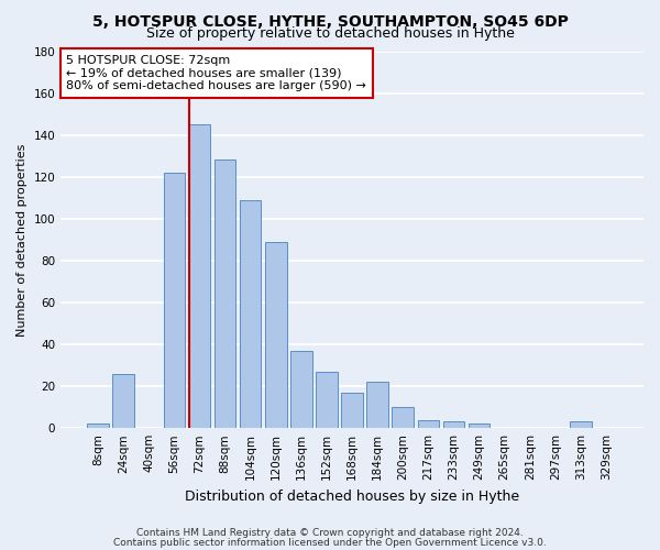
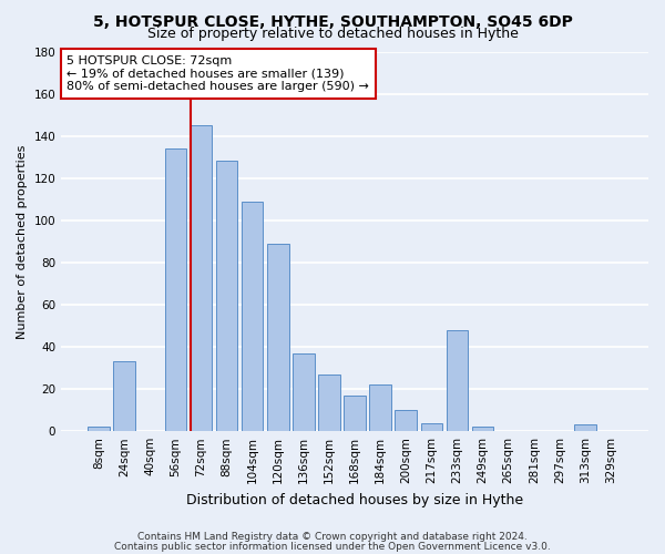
24sqm: 26 -> 33
56sqm: 122 -> 134
233sqm: 3 -> 48
